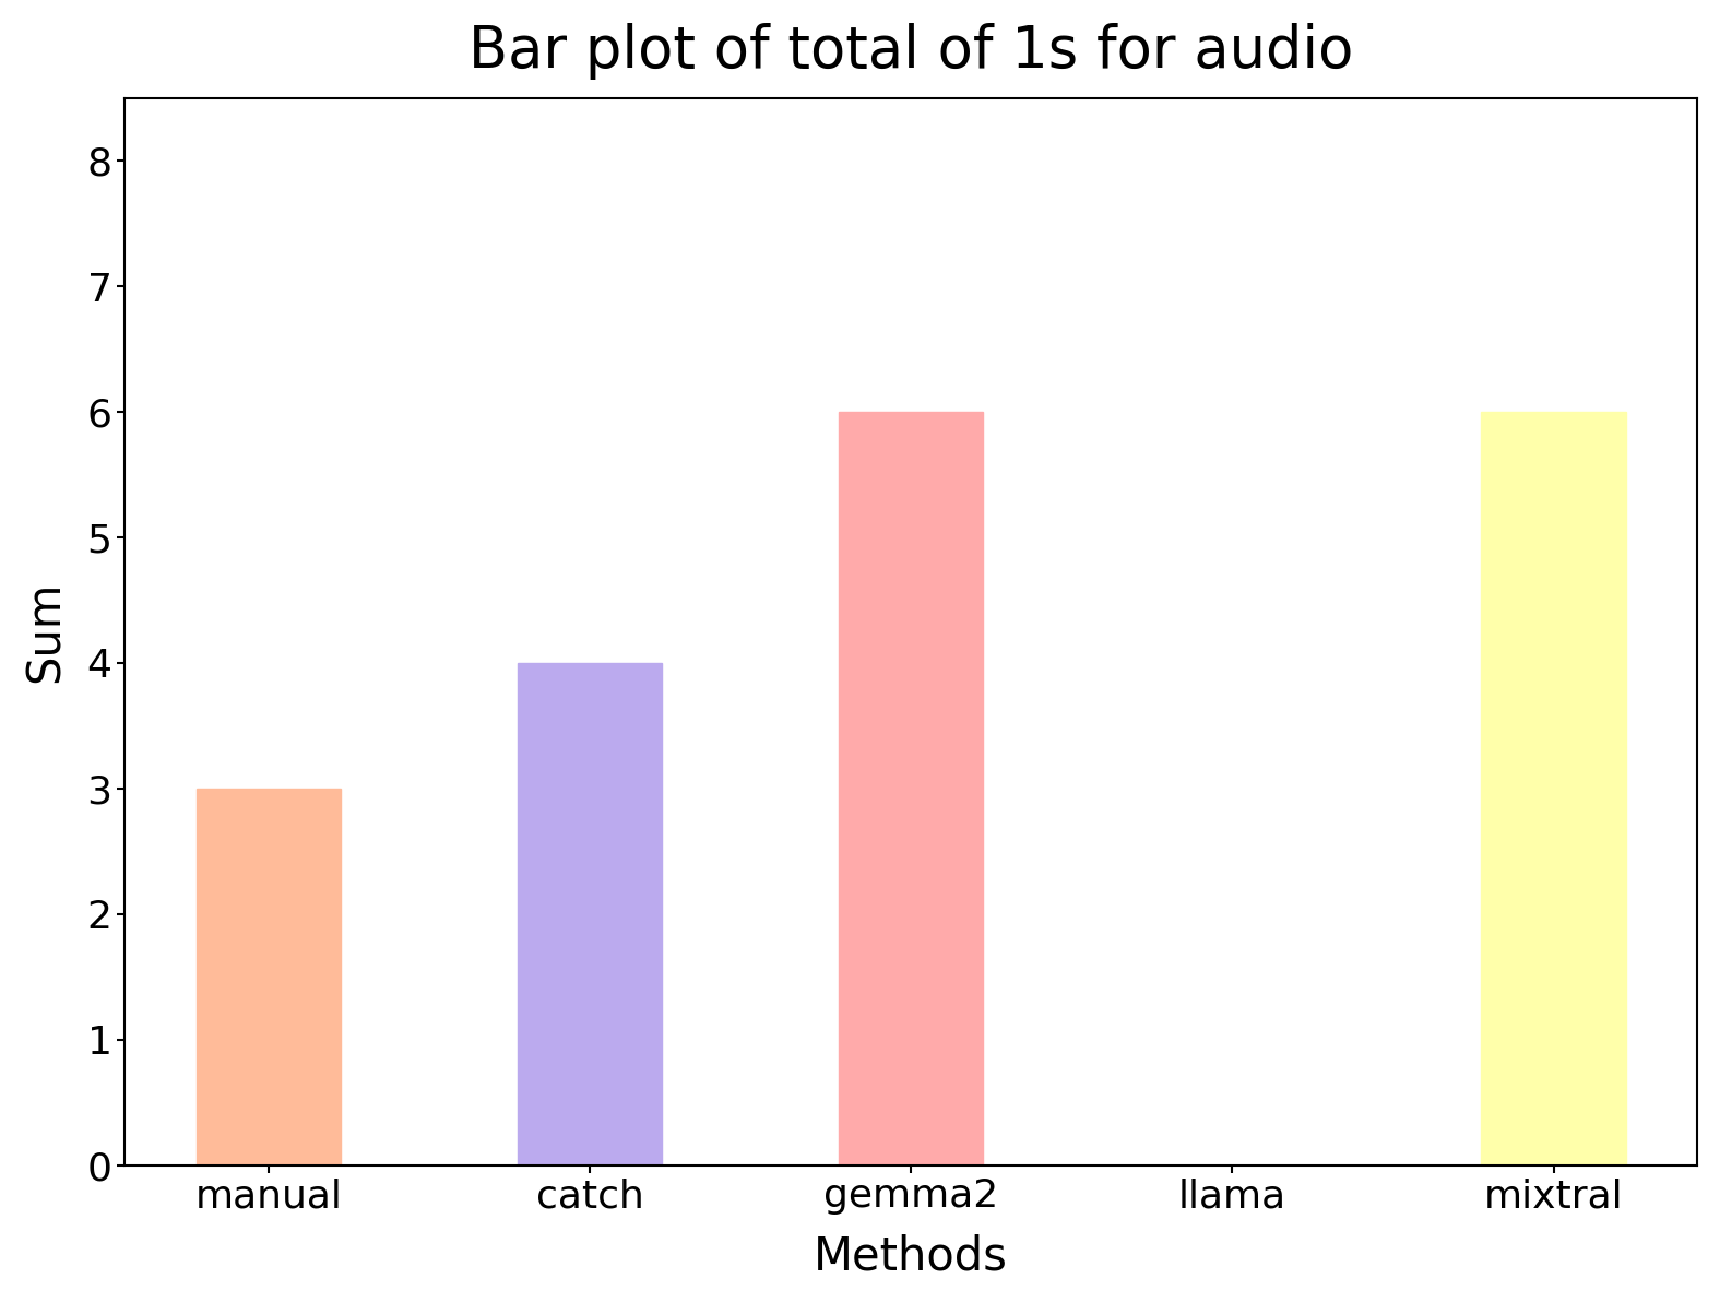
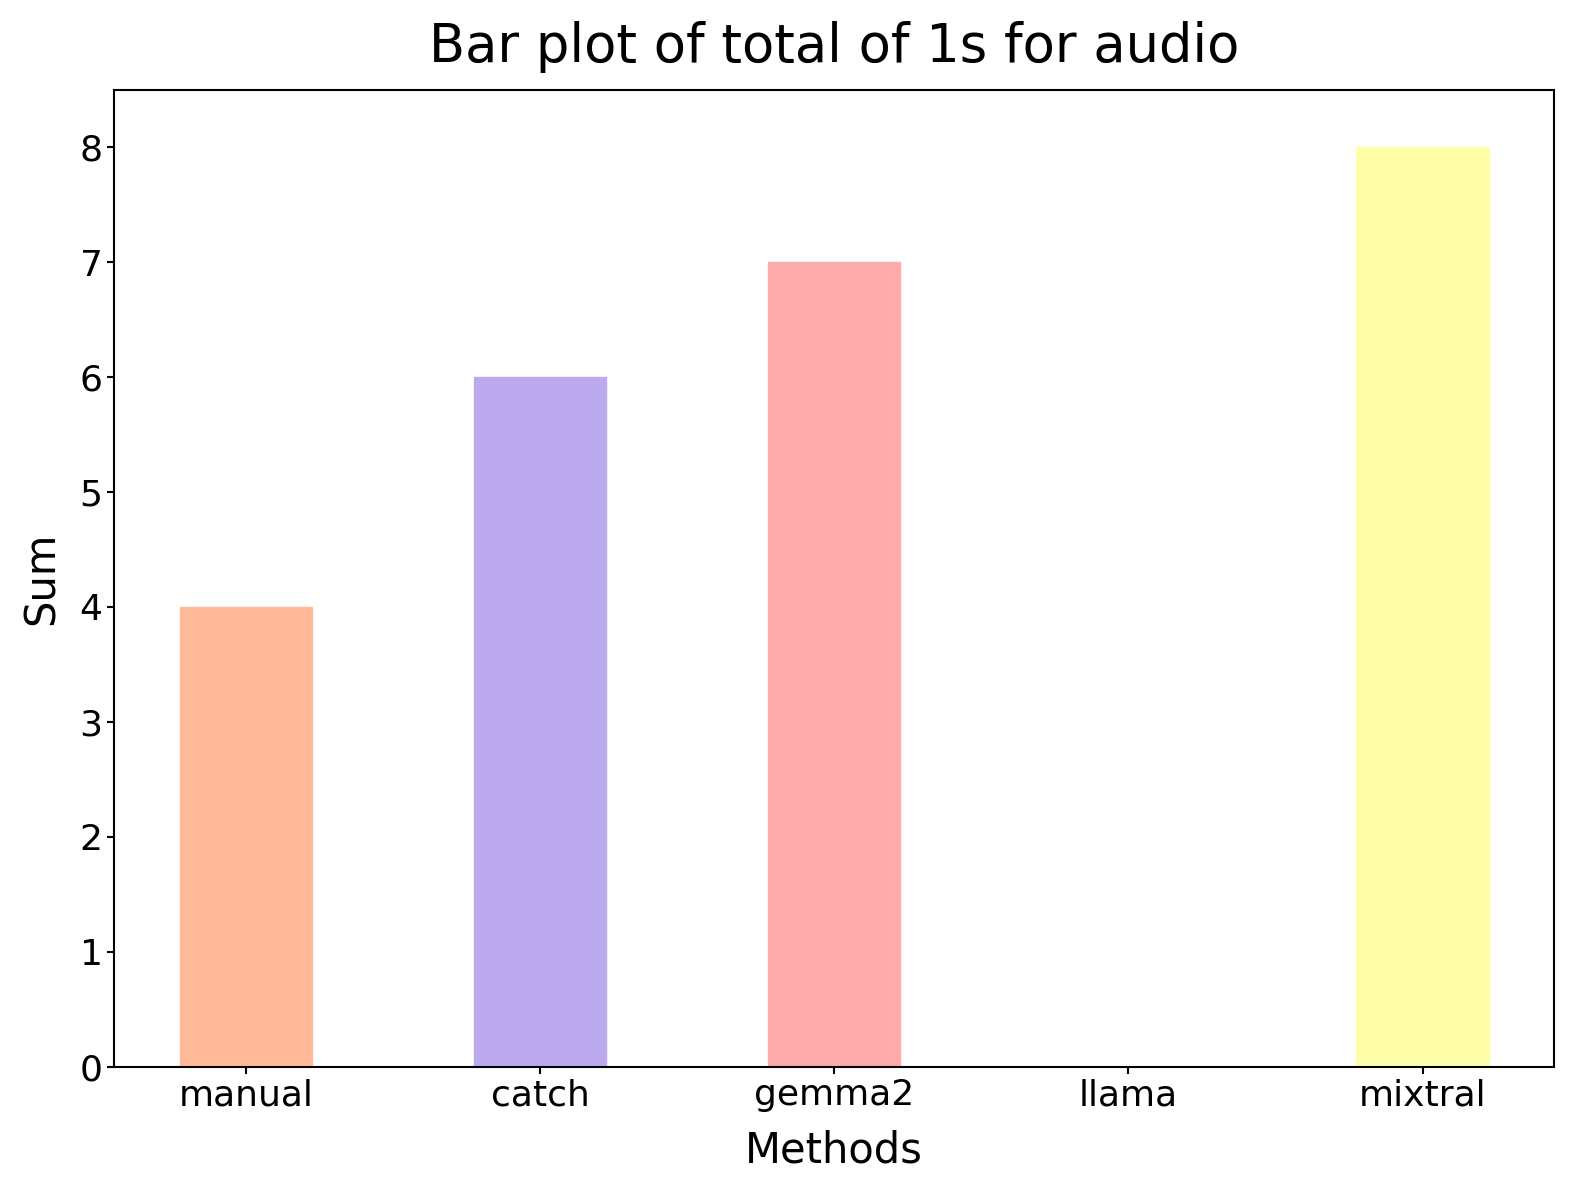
manual: 3 -> 4
catch: 4 -> 6
gemma2: 6 -> 7
mixtral: 6 -> 8
